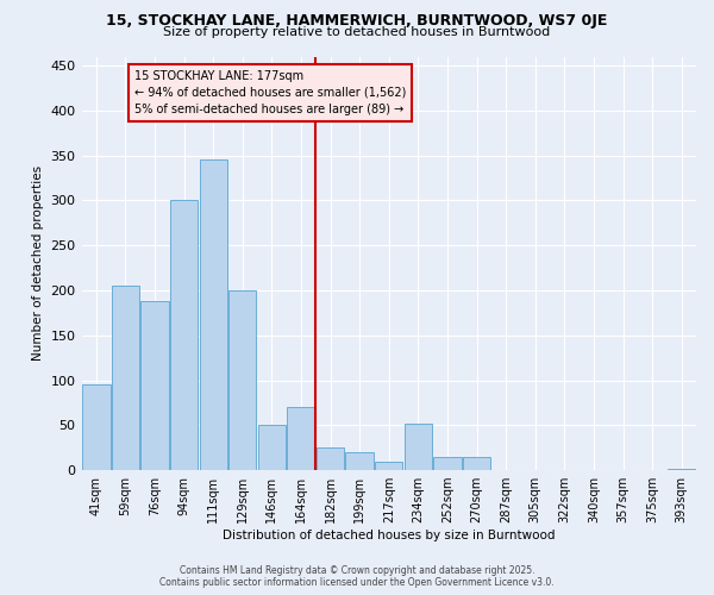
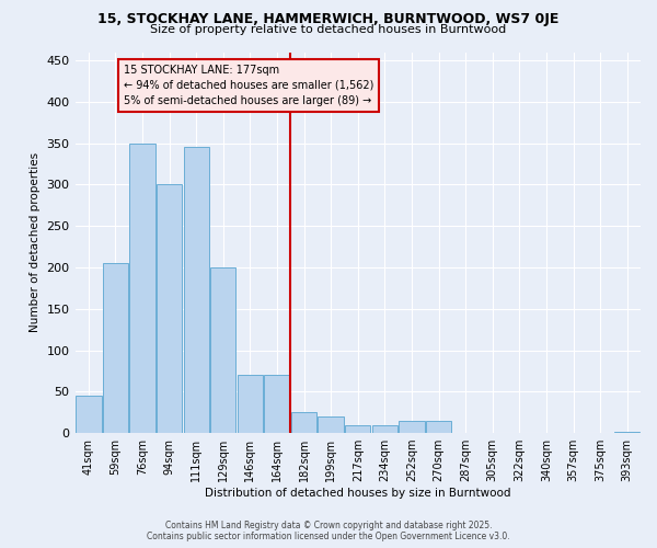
41sqm: 96 -> 45
76sqm: 188 -> 350
146sqm: 50 -> 70
234sqm: 52 -> 10
